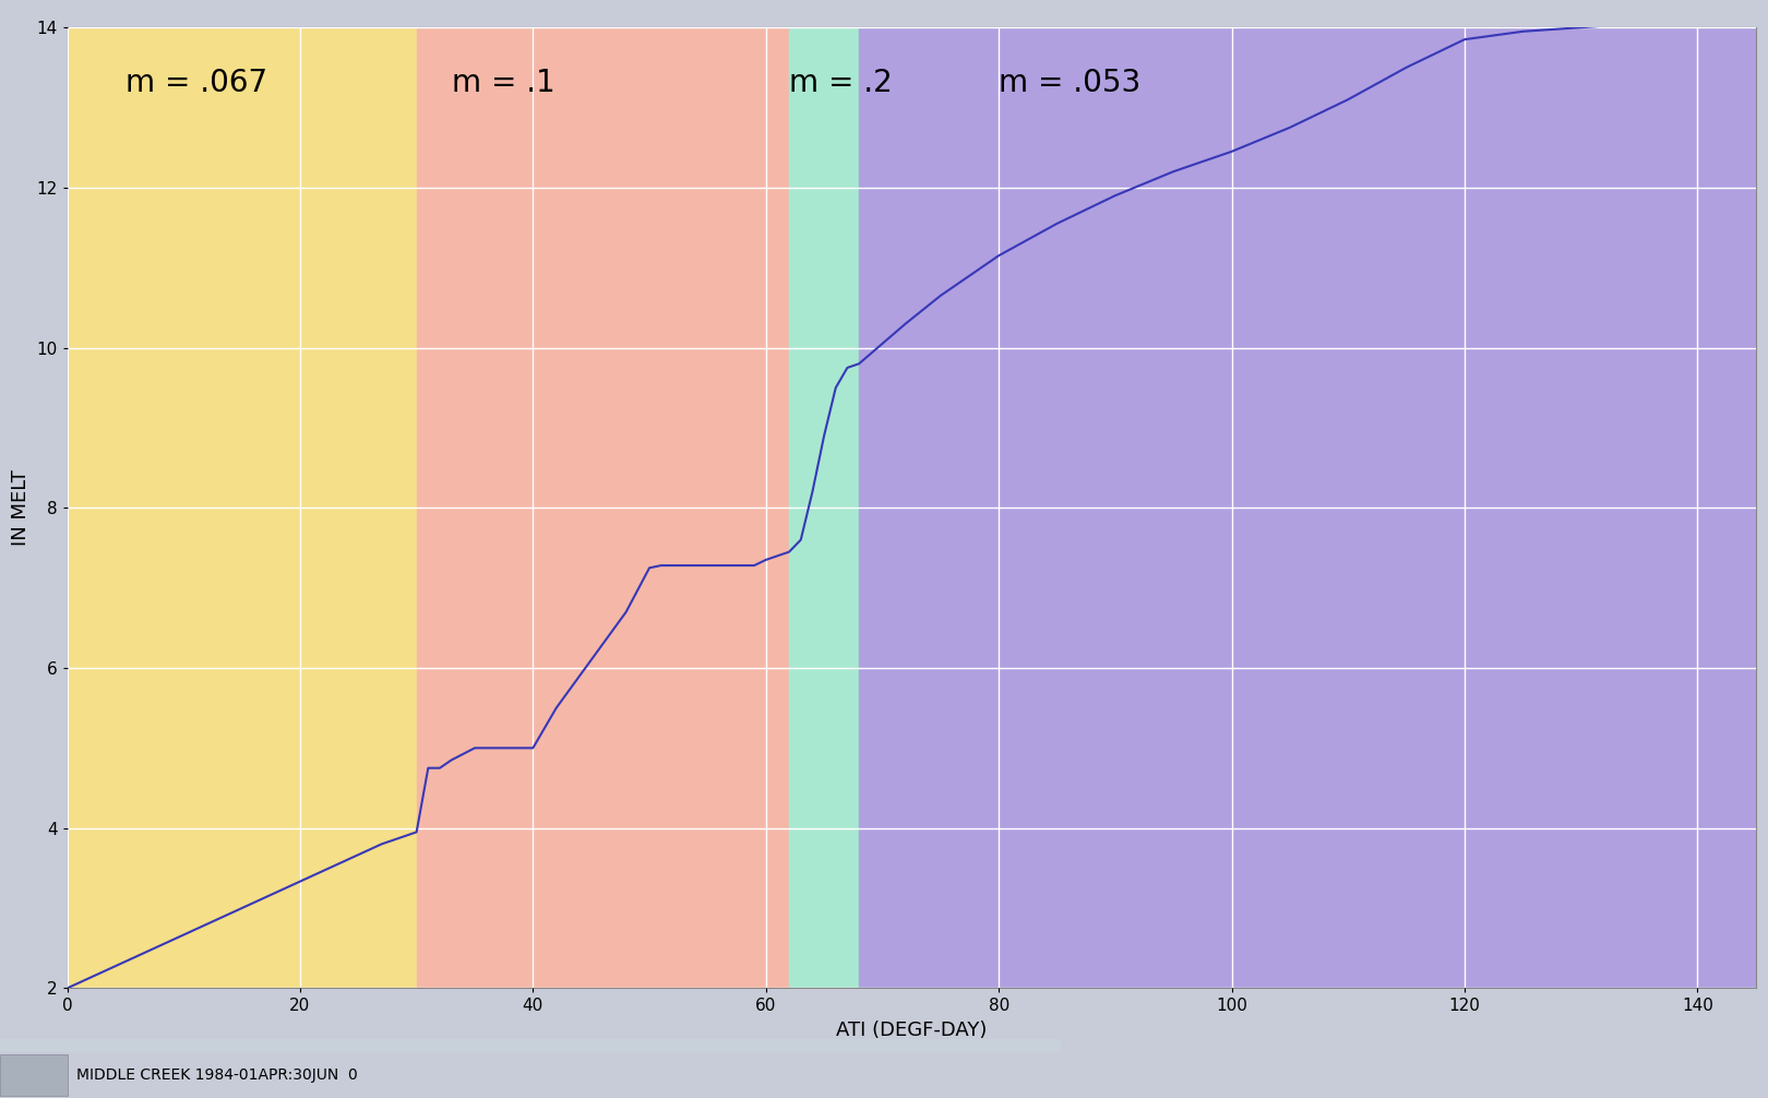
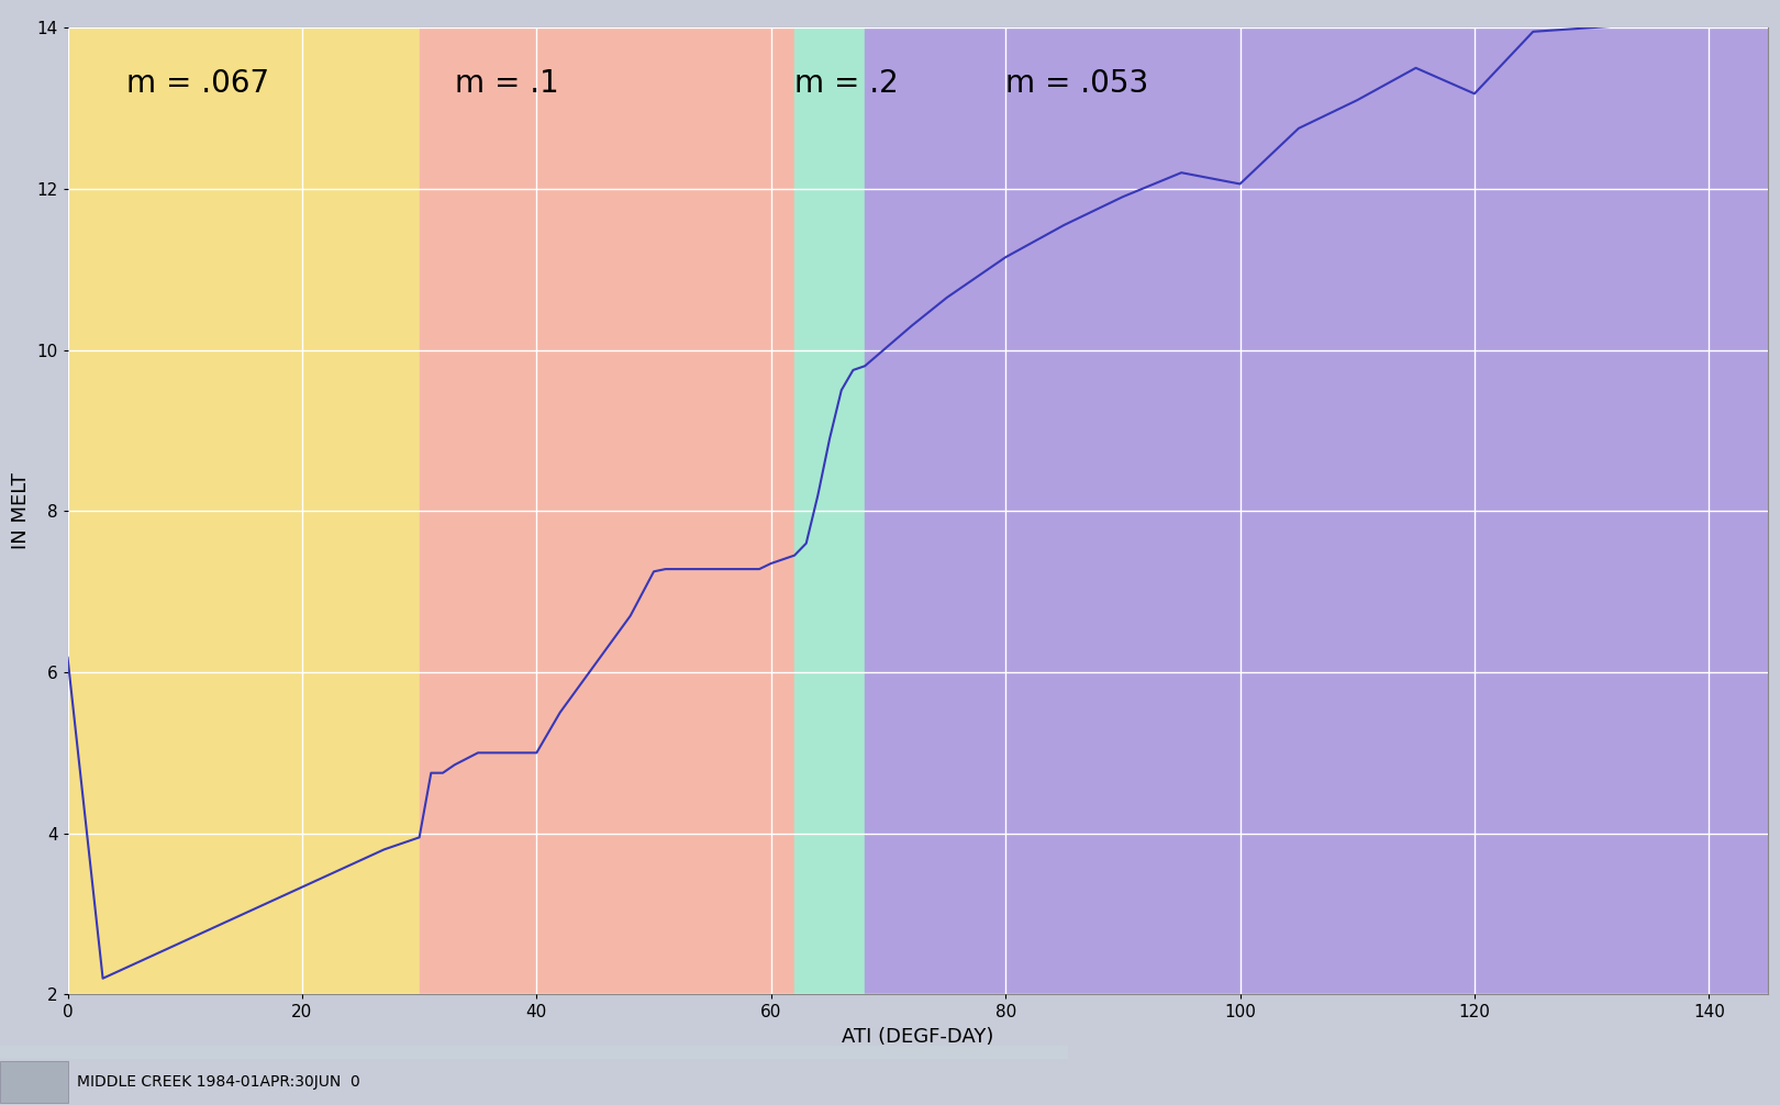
0: 2.00 -> 6.18
100: 12.45 -> 12.06
120: 13.85 -> 13.18
